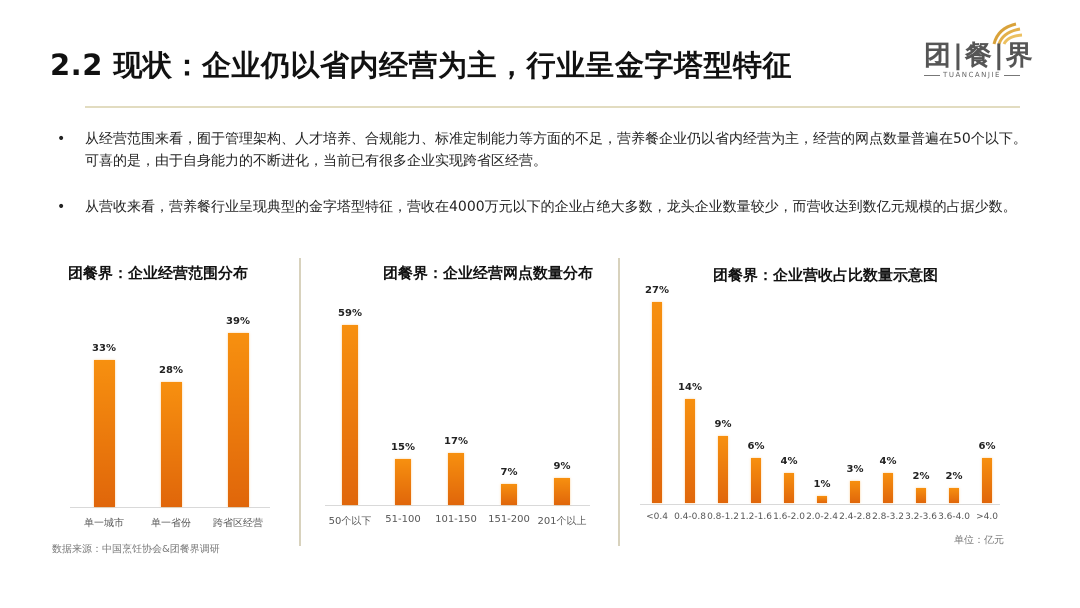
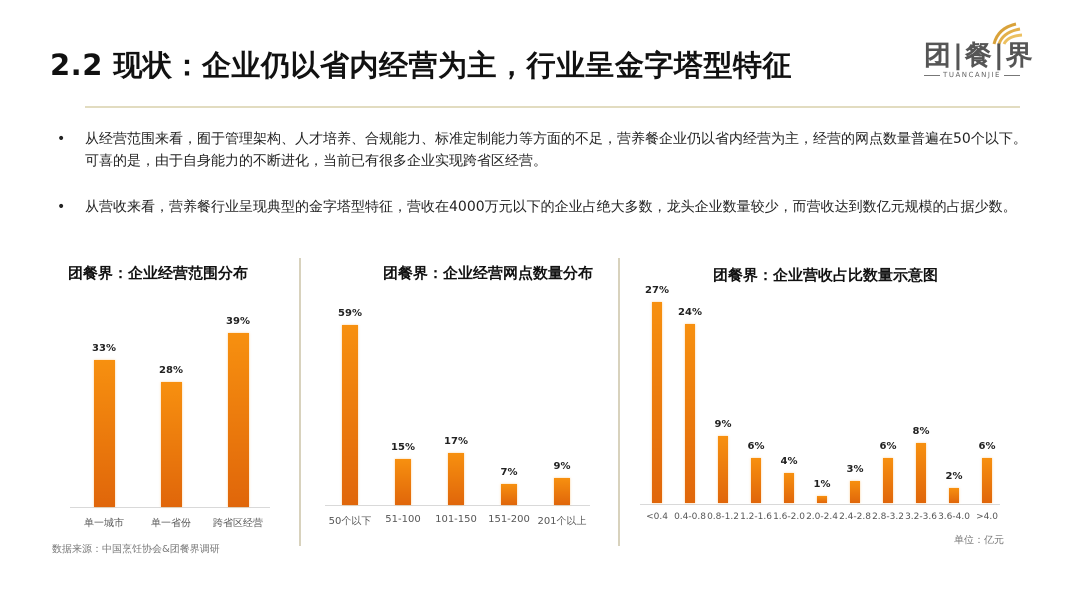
团餐界：企业营收占比数量示意图/0.4-0.8: 14% -> 24%
团餐界：企业营收占比数量示意图/2.8-3.2: 4% -> 6%
团餐界：企业营收占比数量示意图/3.2-3.6: 2% -> 8%
